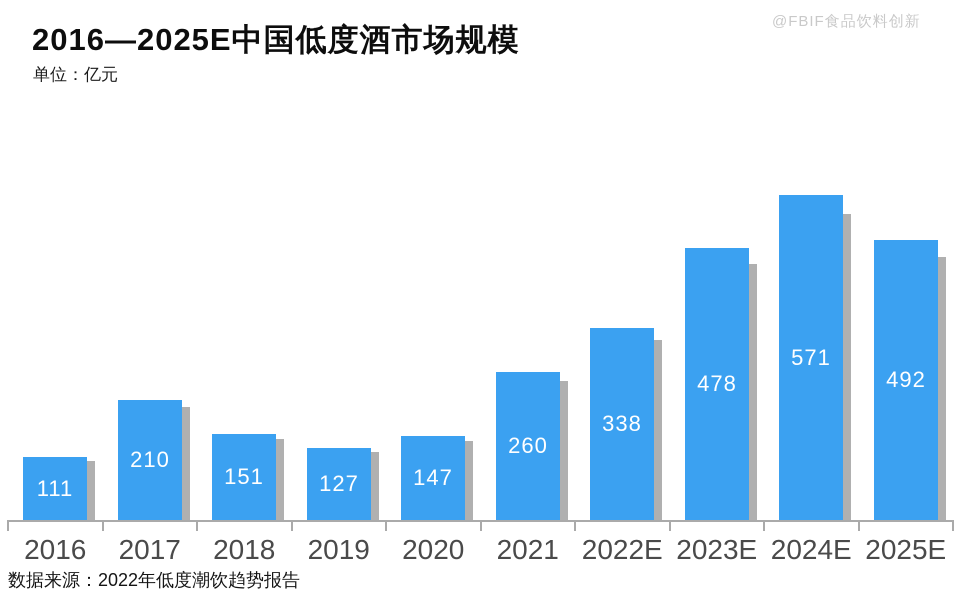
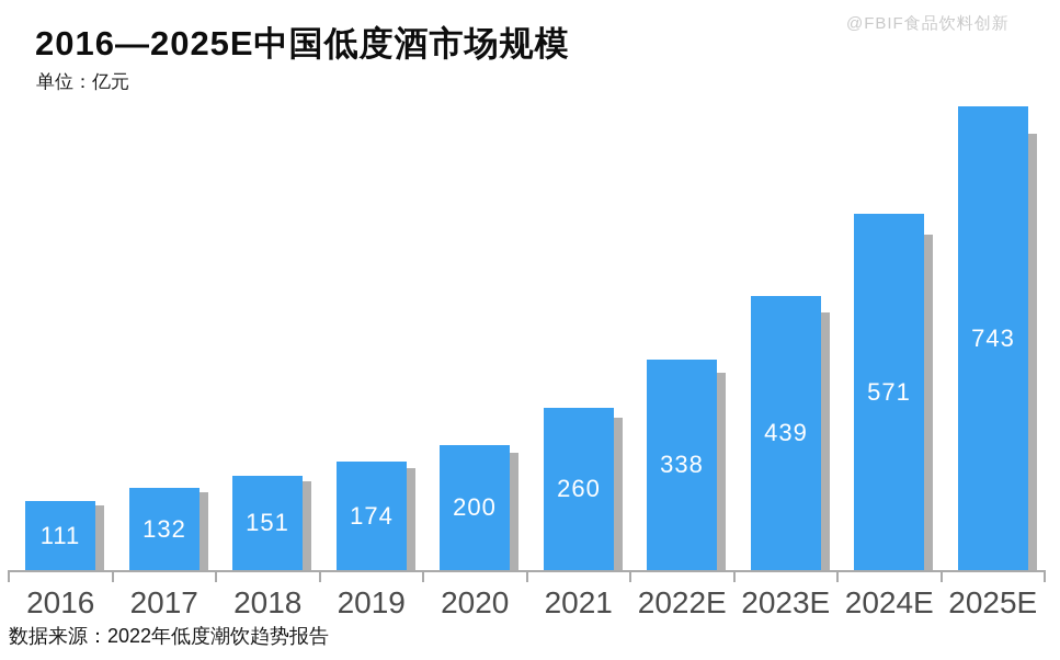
2017: 210 -> 132
2019: 127 -> 174
2020: 147 -> 200
2023E: 478 -> 439
2025E: 492 -> 743
